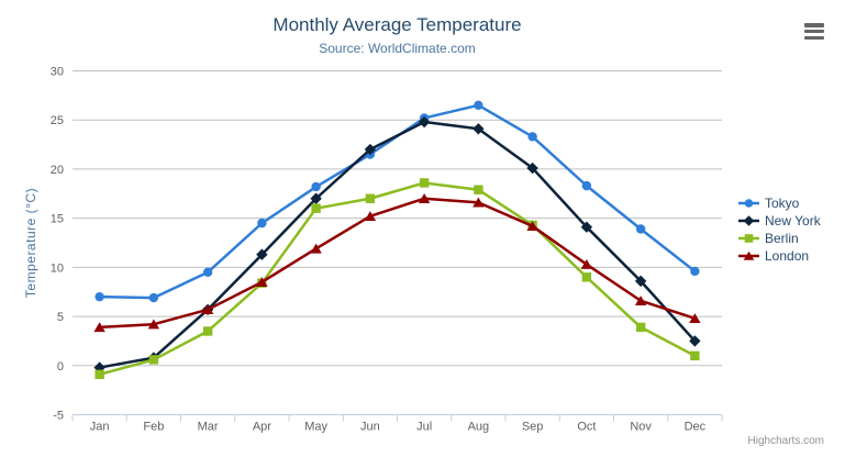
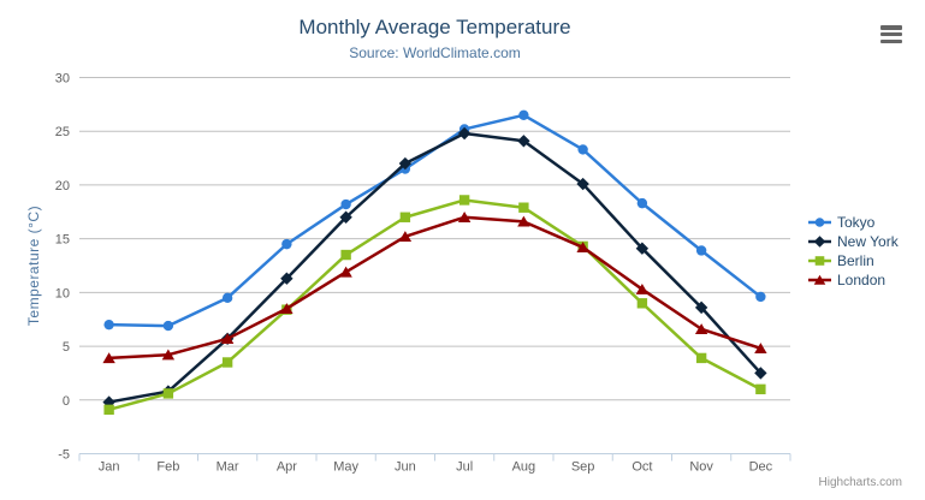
Berlin/May: 16 -> 14
